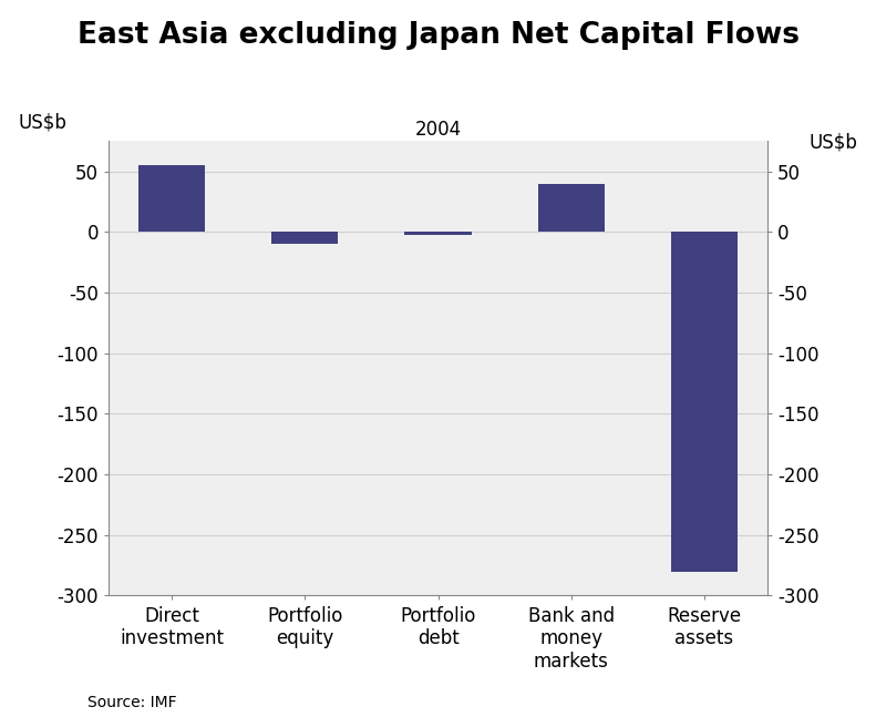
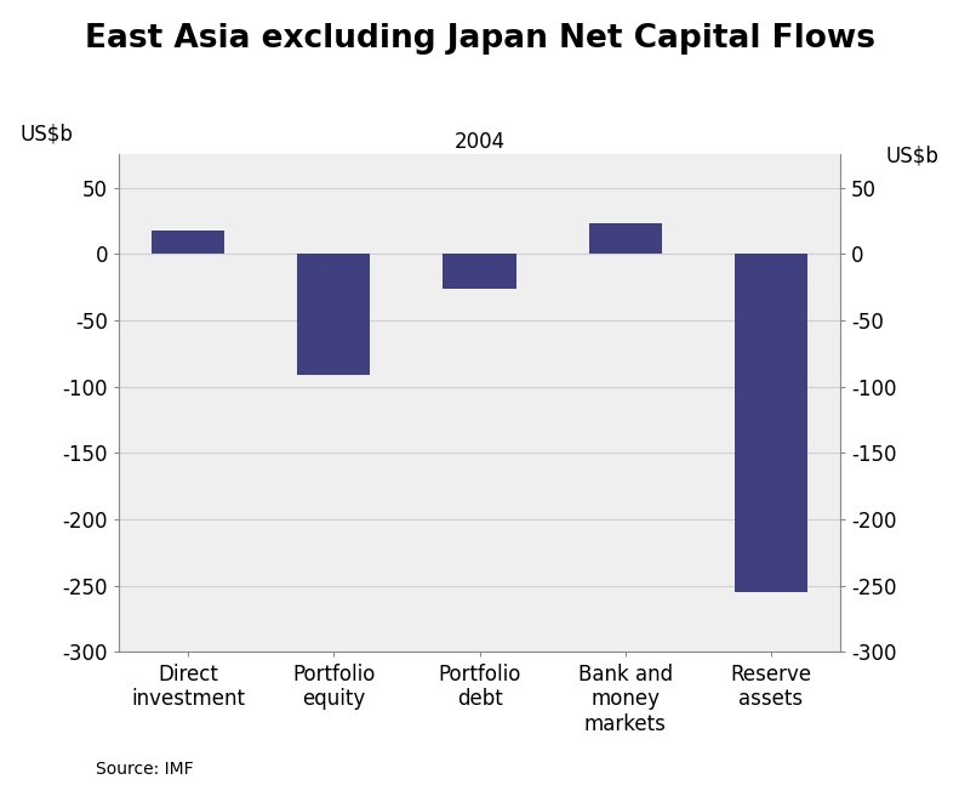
Direct investment: 55 -> 18
Portfolio equity: -10 -> -91
Portfolio debt: -2 -> -26
Bank and money markets: 40 -> 23
Reserve assets: -280 -> -255
